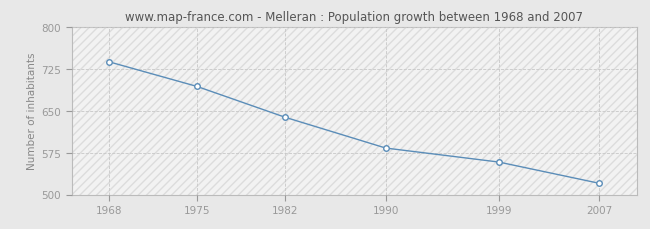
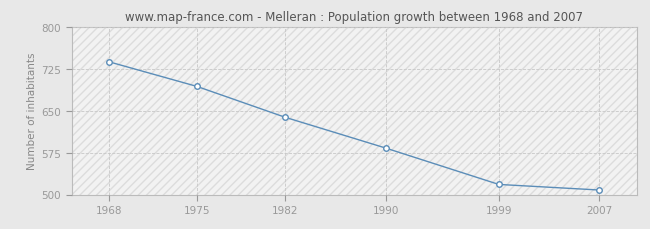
1999: 558 -> 518
2007: 520 -> 508
